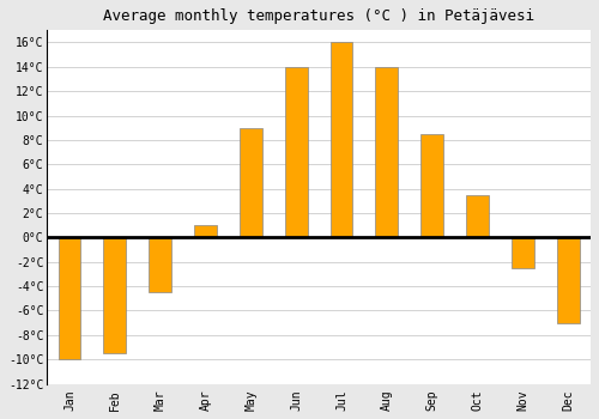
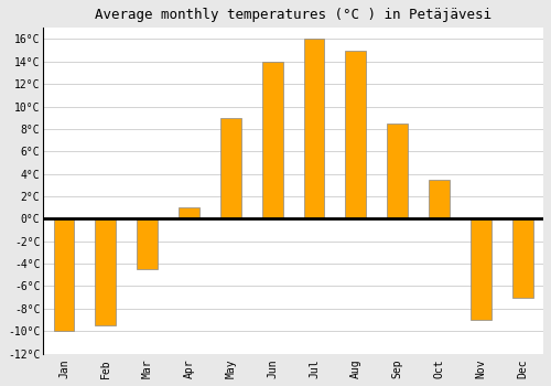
Aug: 14.0°C -> 15.0°C
Nov: -2.5°C -> -9.0°C
